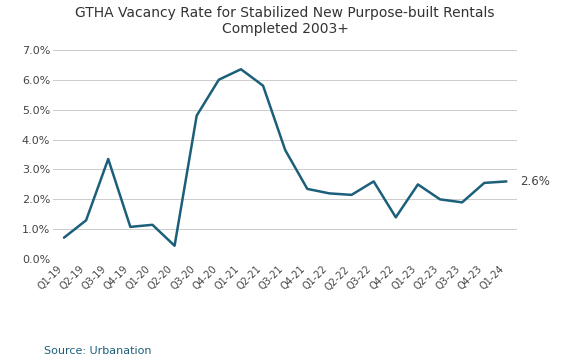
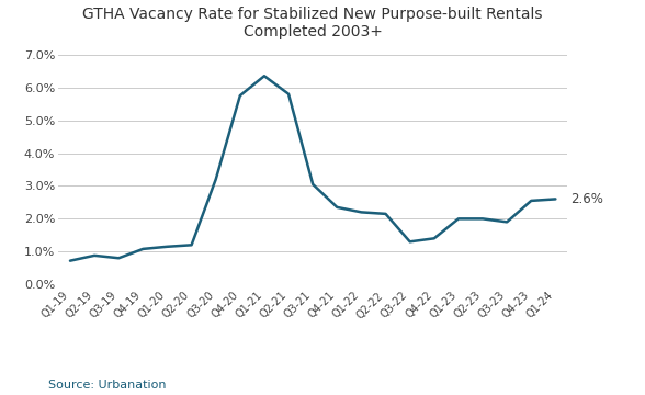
Q2-19: 1.30% -> 0.88%
Q3-19: 3.35% -> 0.80%
Q2-20: 0.45% -> 1.20%
Q3-20: 4.80% -> 3.20%
Q4-20: 6.00% -> 5.75%
Q3-21: 3.65% -> 3.05%
Q3-22: 2.60% -> 1.30%
Q1-23: 2.50% -> 2.00%
